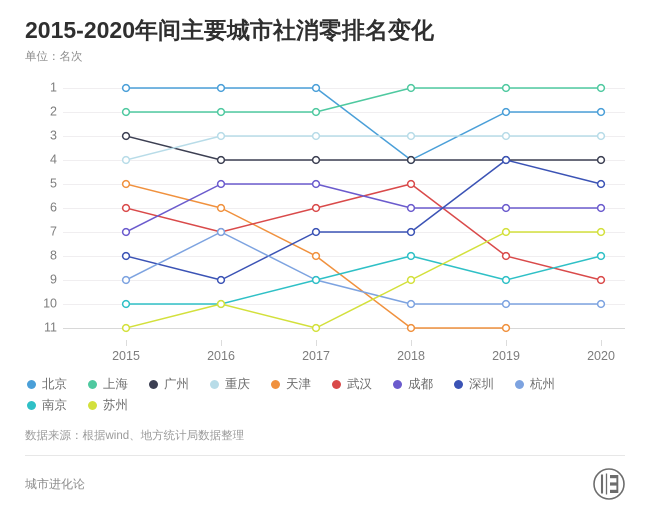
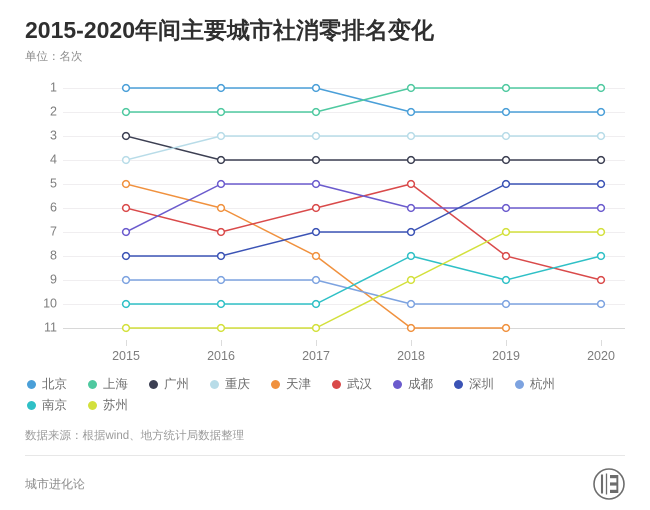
深圳/2016: 9 -> 8
杭州/2016: 7 -> 9
苏州/2016: 10 -> 11
南京/2017: 9 -> 10
北京/2018: 4 -> 2
深圳/2019: 4 -> 5
